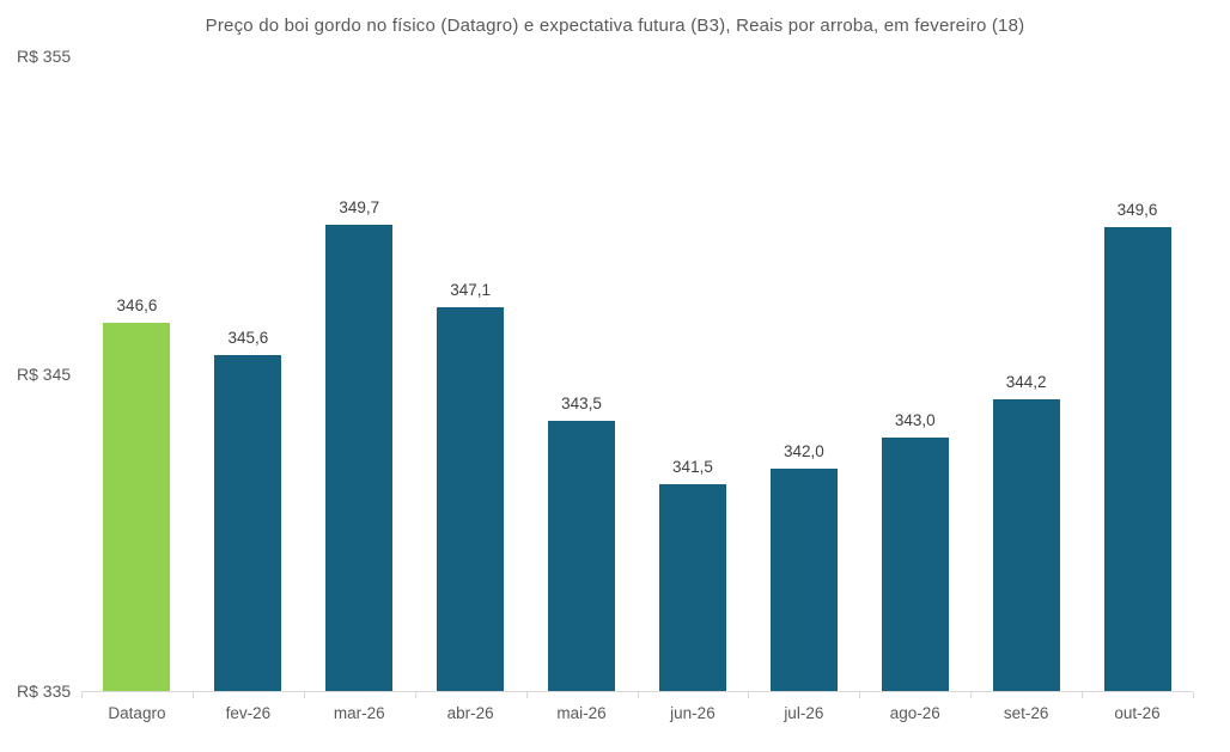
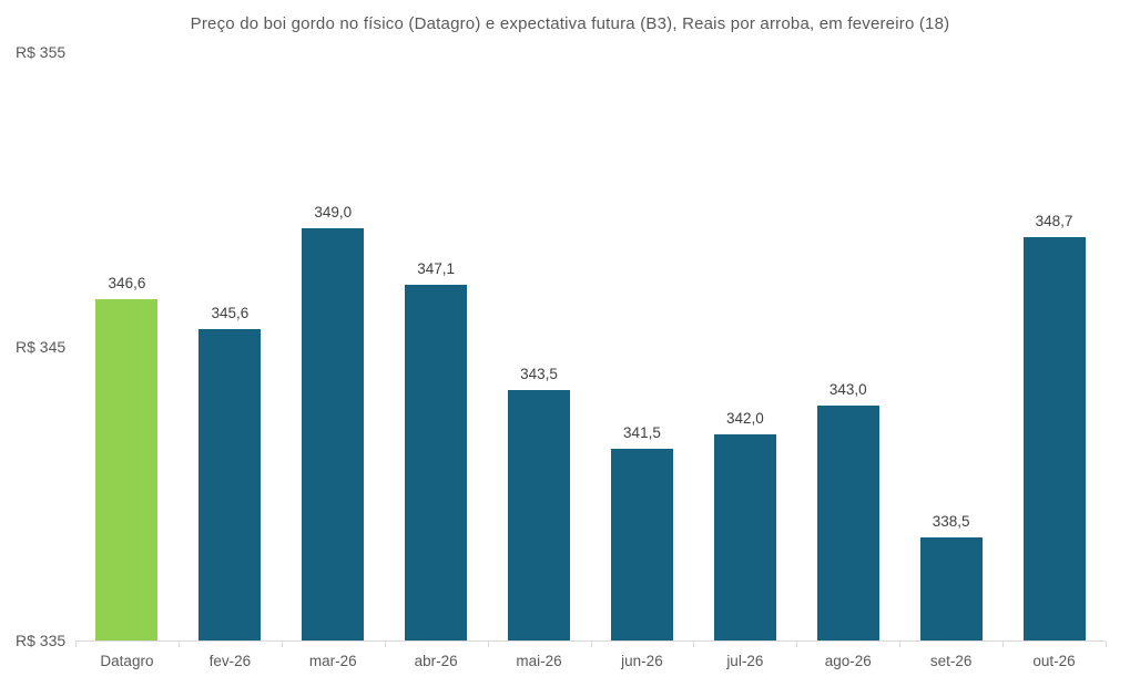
mar-26: 349,7 -> 349,0
set-26: 344,2 -> 338,5
out-26: 349,6 -> 348,7
